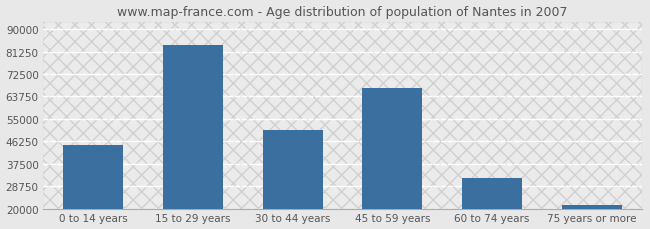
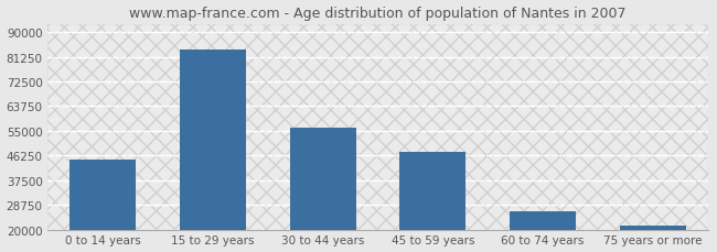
30 to 44 years: 50500 -> 56000
45 to 59 years: 67000 -> 47500
60 to 74 years: 32000 -> 26500
